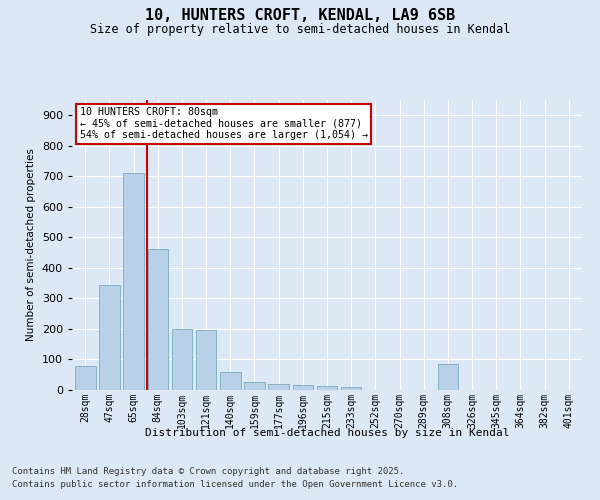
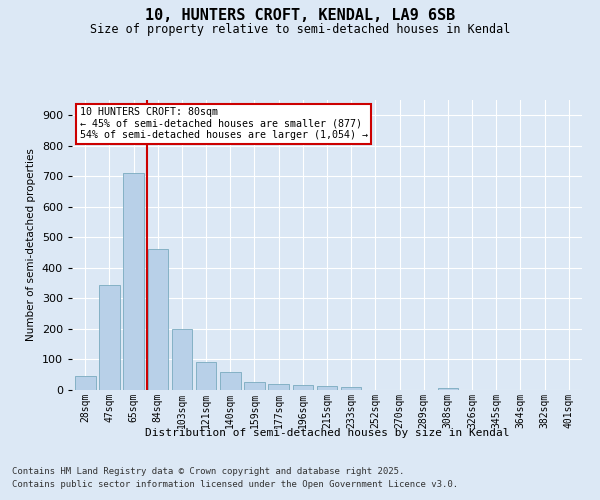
28sqm: 80 -> 47
121sqm: 195 -> 93
308sqm: 85 -> 5
